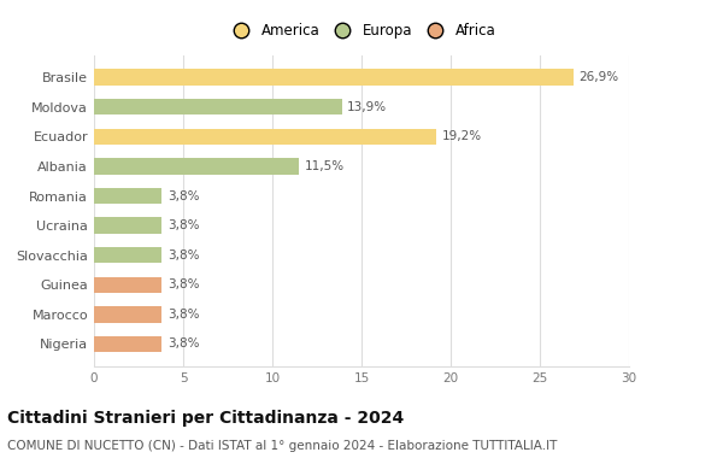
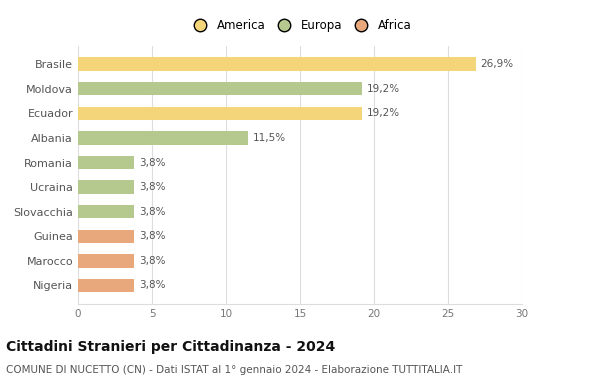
Moldova: 13,9% -> 19,2%
